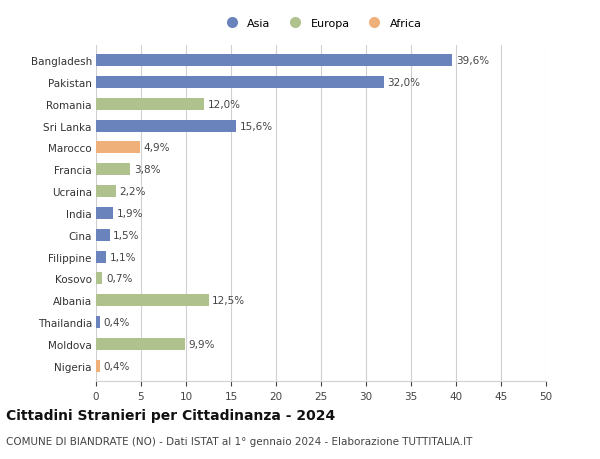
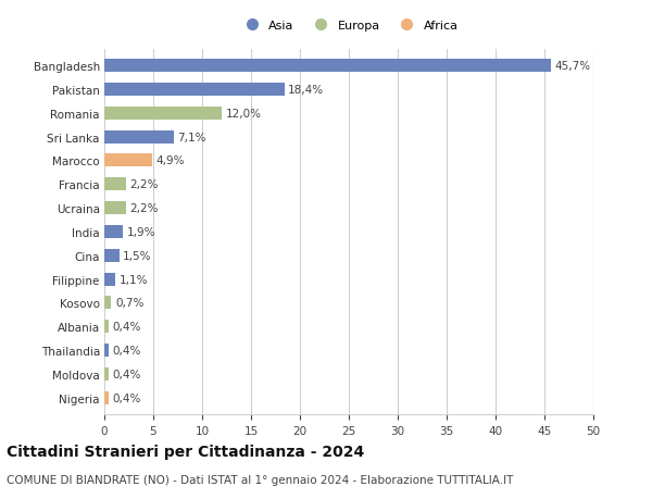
Bangladesh: 39,6% -> 45,7%
Pakistan: 32,0% -> 18,4%
Sri Lanka: 15,6% -> 7,1%
Francia: 3,8% -> 2,2%
Albania: 12,5% -> 0,4%
Moldova: 9,9% -> 0,4%
